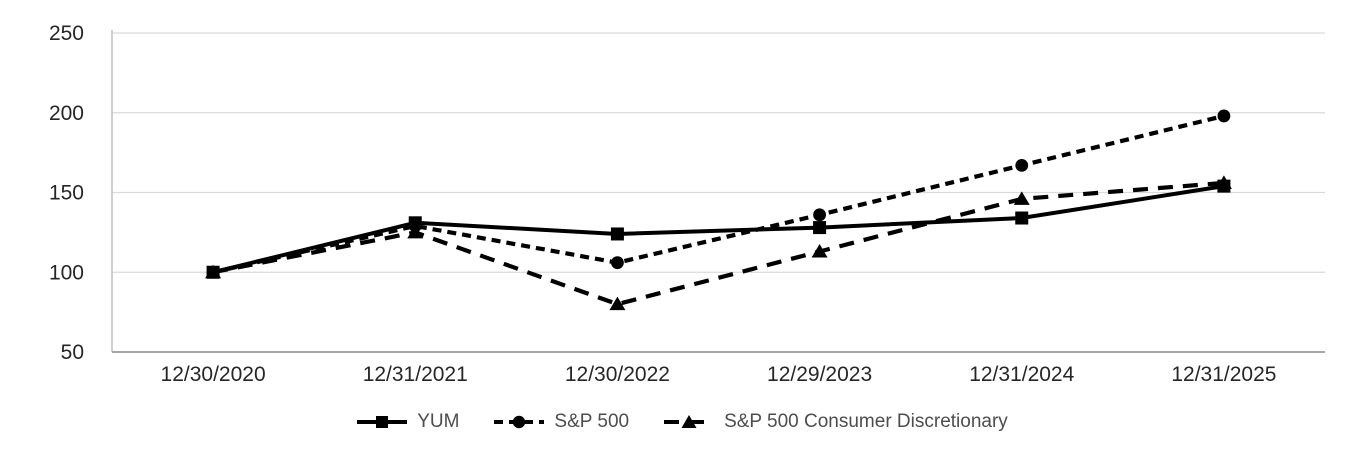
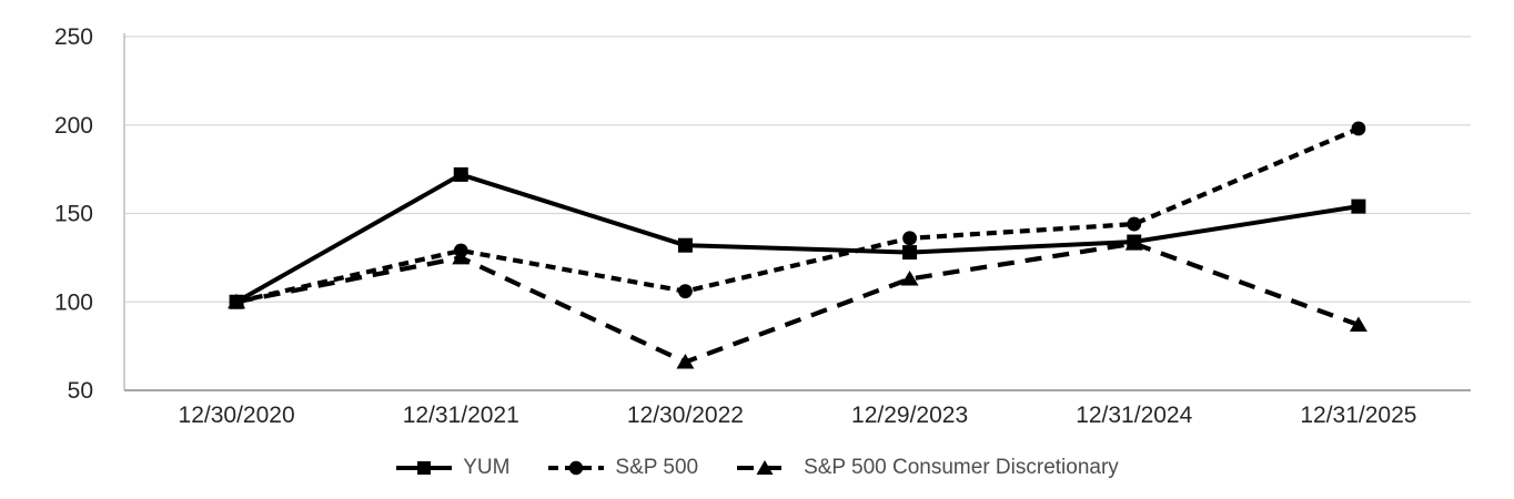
YUM/12/31/2021: 131 -> 172
YUM/12/30/2022: 124 -> 132
S&P 500 Consumer Discretionary/12/30/2022: 80 -> 66
S&P 500/12/31/2024: 167 -> 144
S&P 500 Consumer Discretionary/12/31/2024: 146 -> 133
S&P 500 Consumer Discretionary/12/31/2025: 156 -> 87
